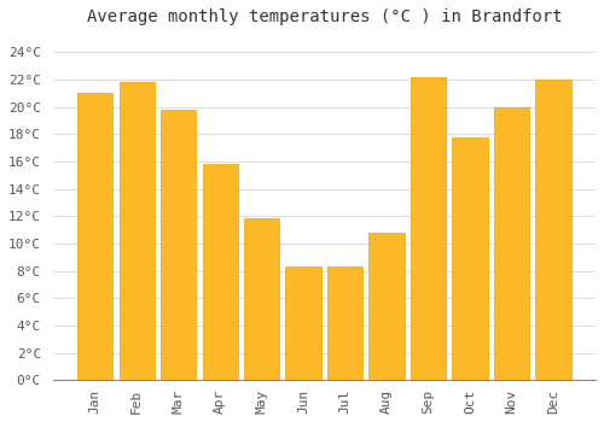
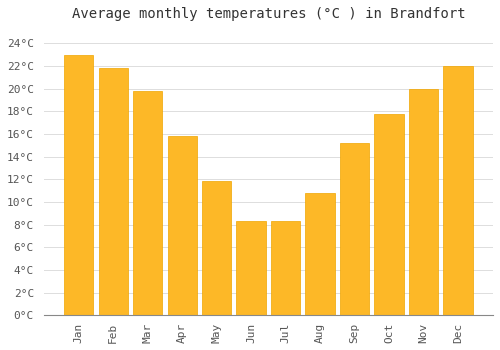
Jan: 21.0°C -> 23.0°C
Sep: 22.2°C -> 15.2°C
